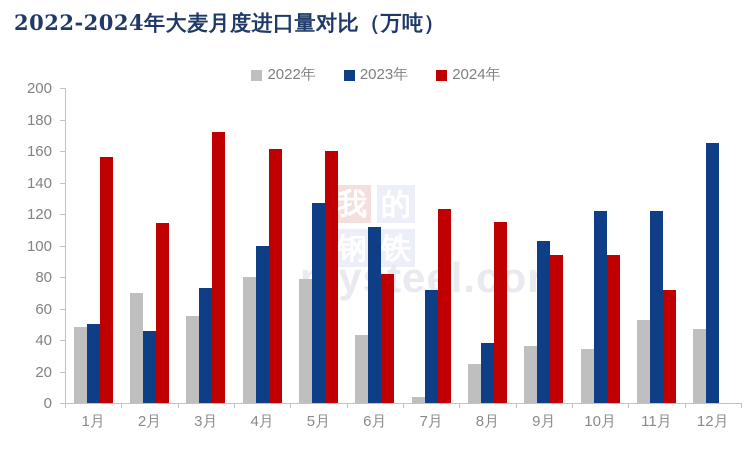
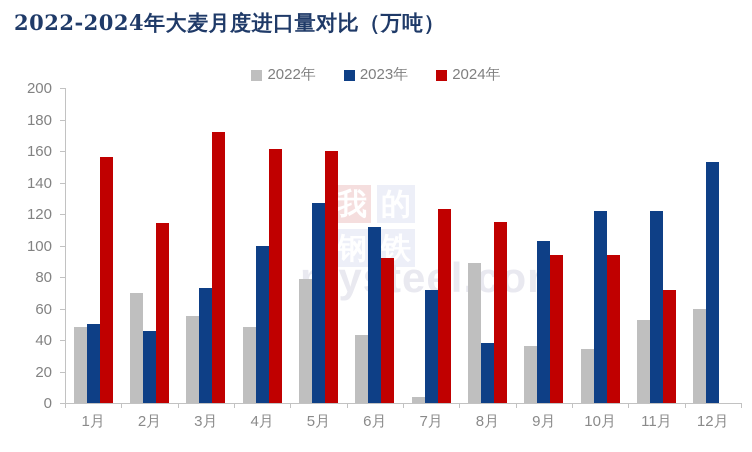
2022年/4月: 80 -> 48
2024年/6月: 82 -> 92
2022年/8月: 25 -> 89
2022年/12月: 47 -> 60
2023年/12月: 165 -> 153
